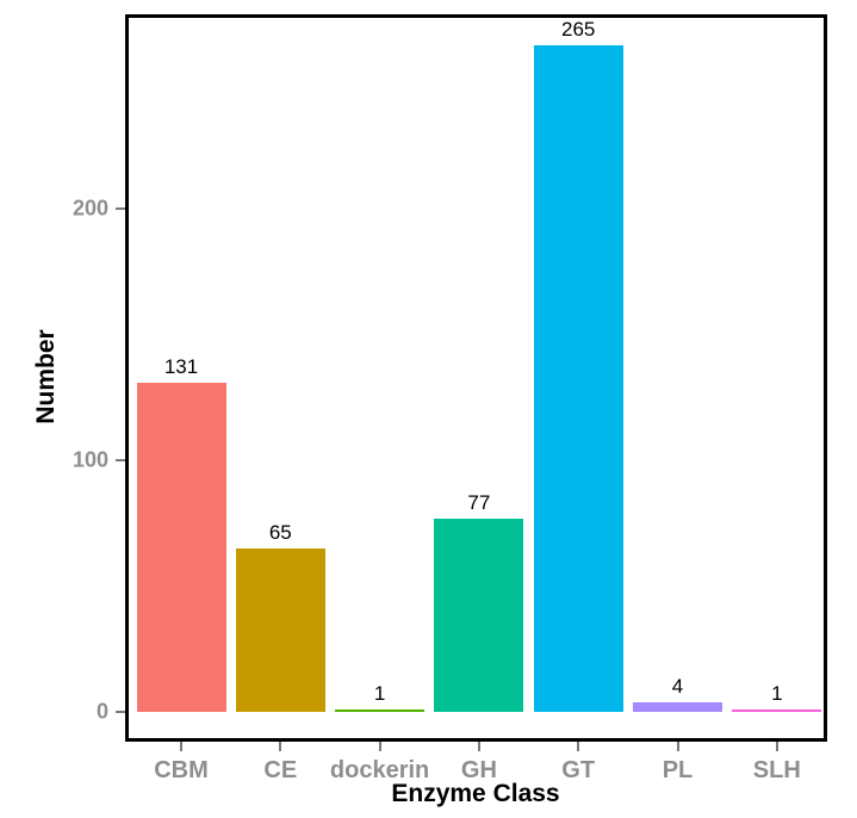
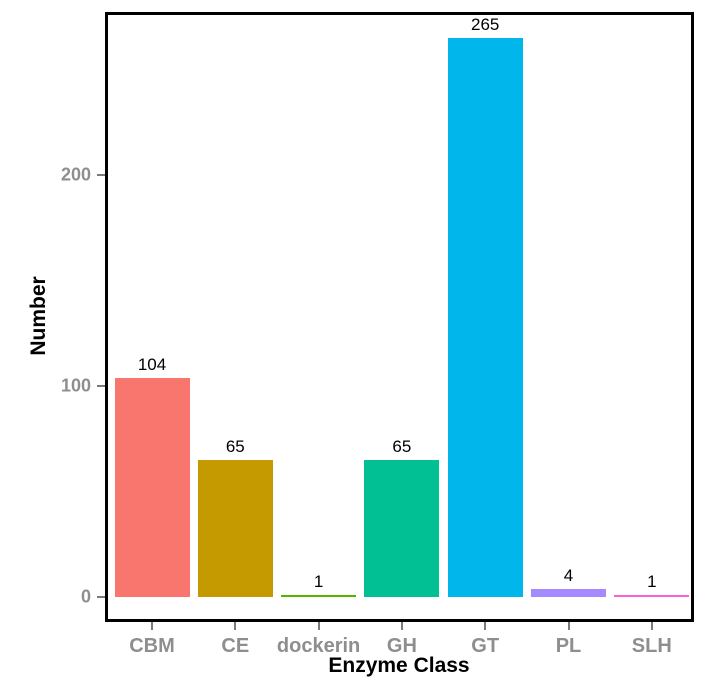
CBM: 131 -> 104
GH: 77 -> 65
